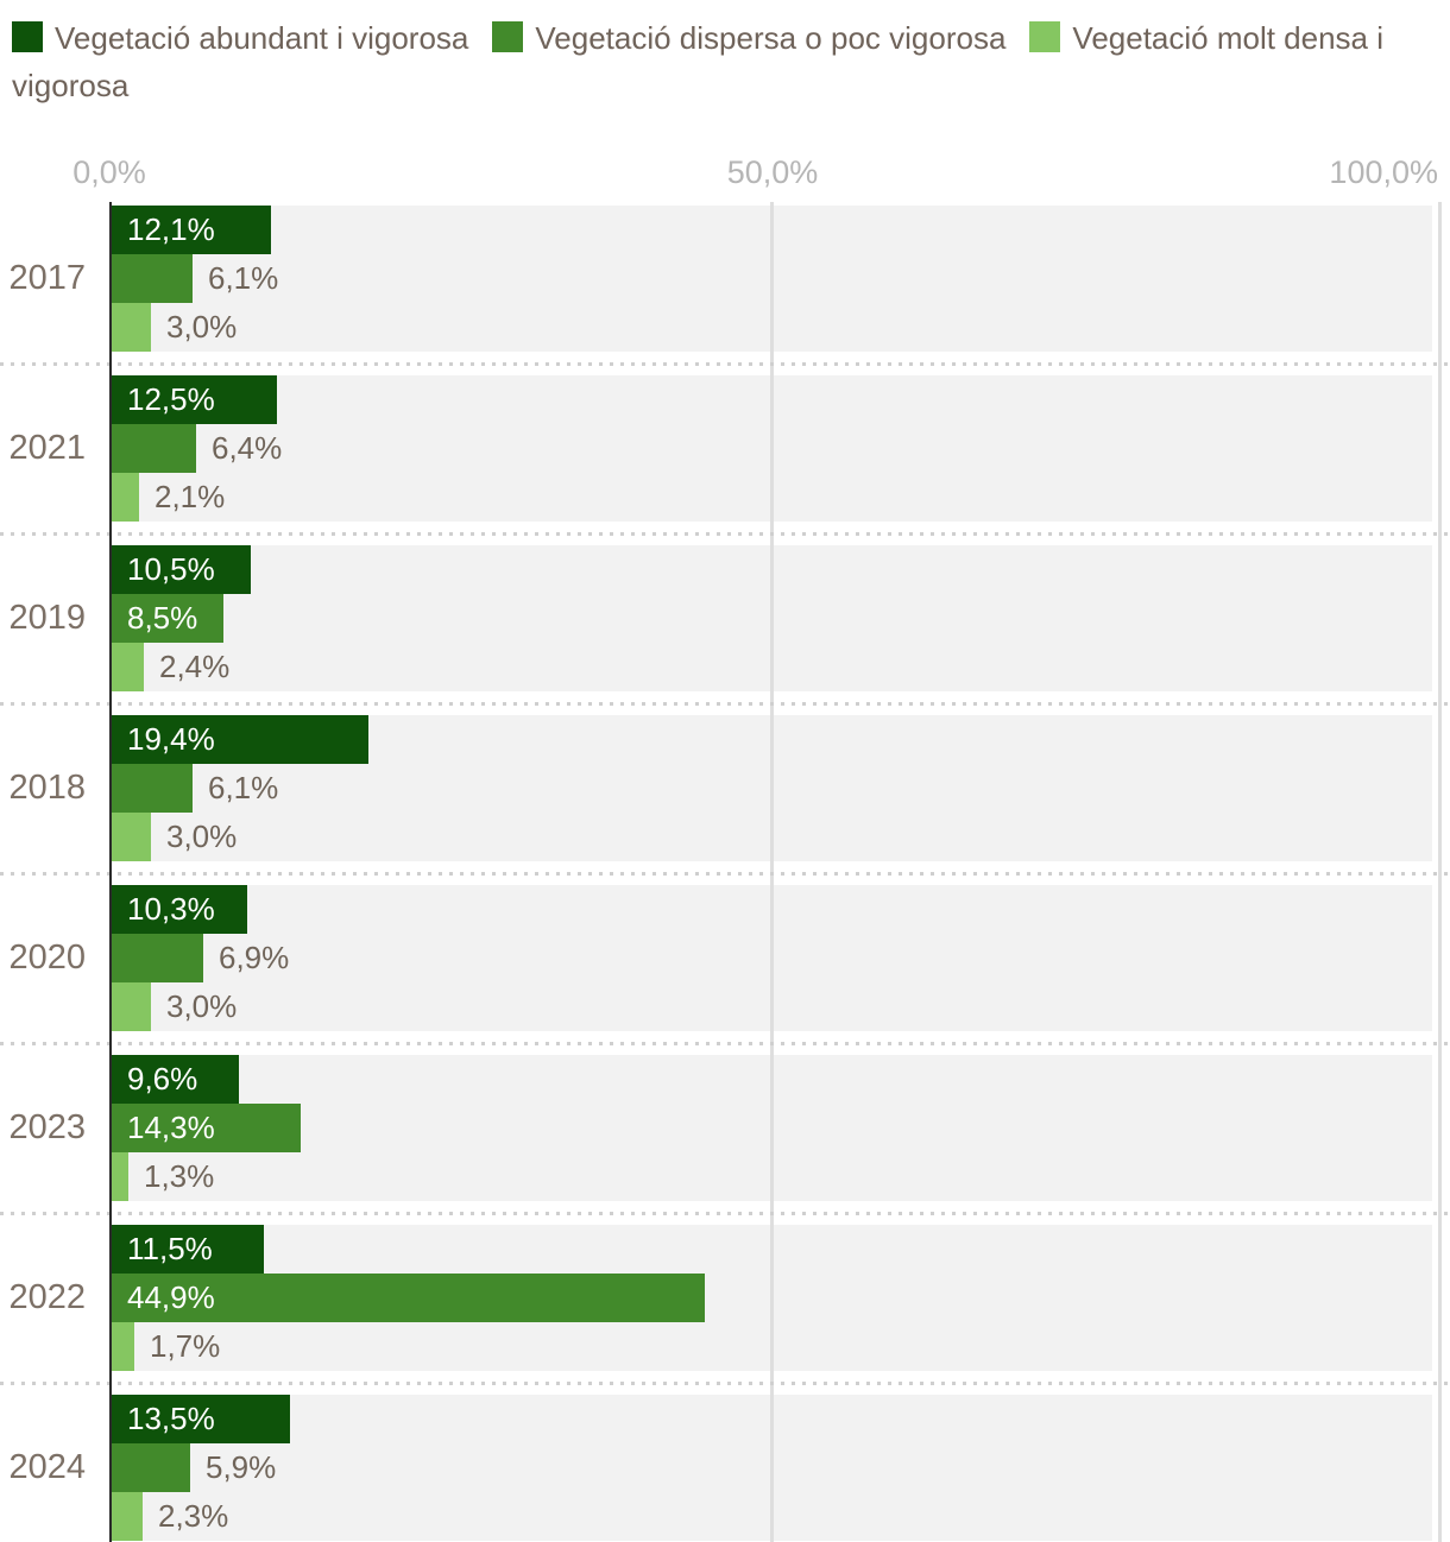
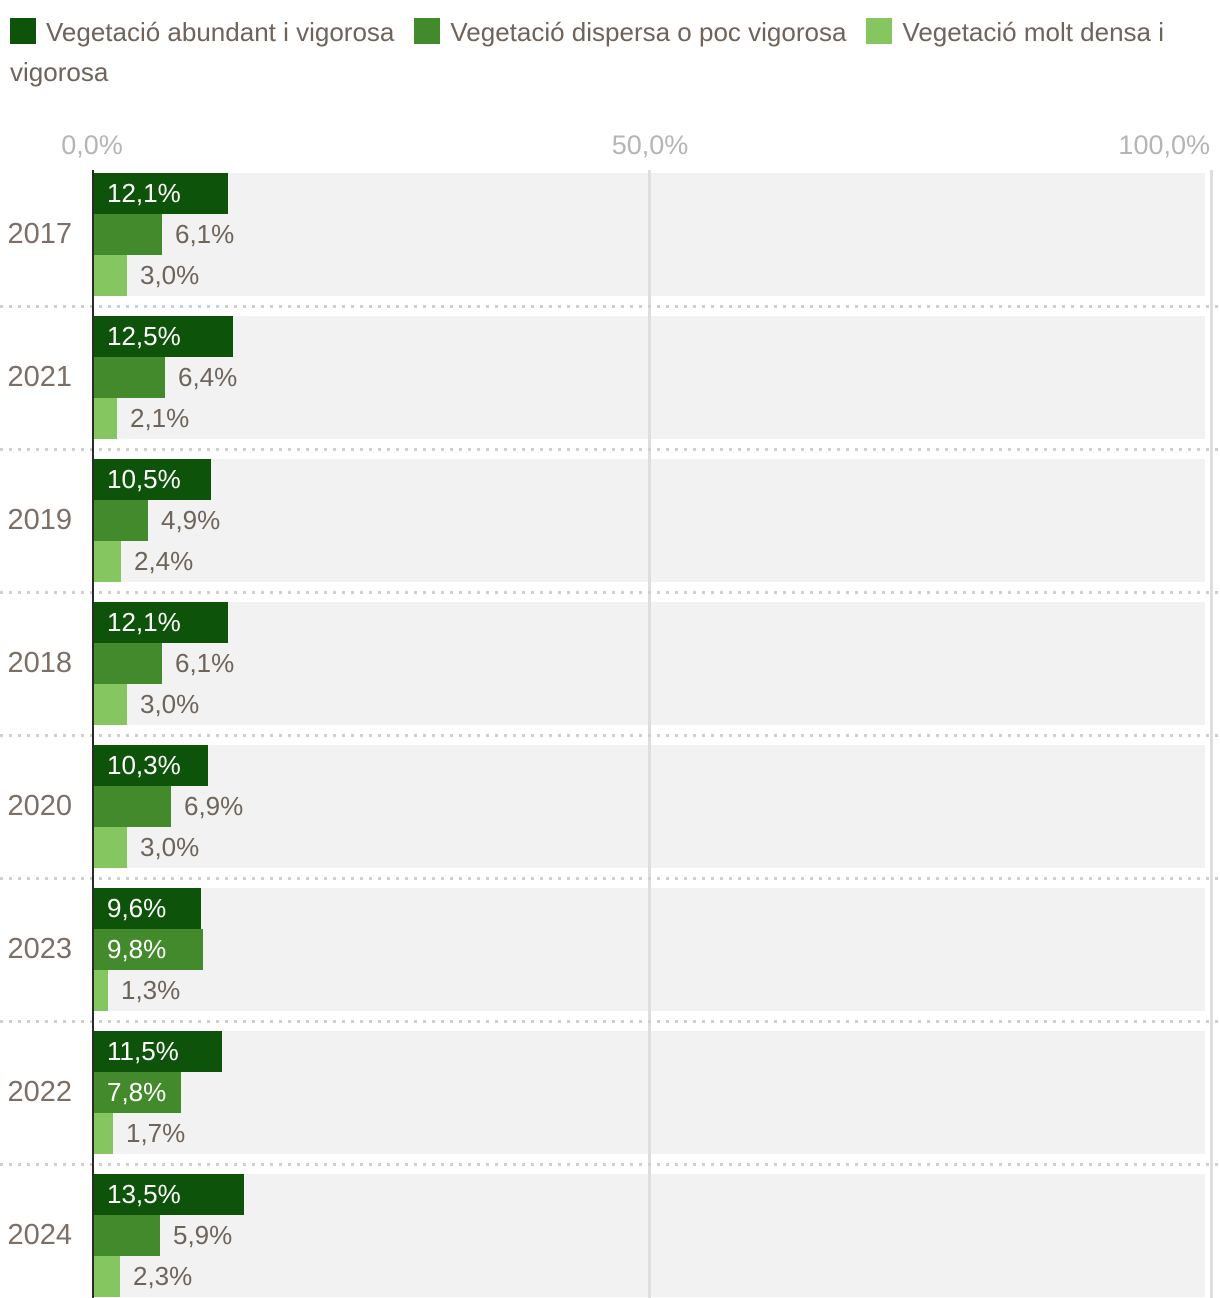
Vegetació dispersa o poc vigorosa/2019: 8,5% -> 4,9%
Vegetació abundant i vigorosa/2018: 19,4% -> 12,1%
Vegetació dispersa o poc vigorosa/2023: 14,3% -> 9,8%
Vegetació dispersa o poc vigorosa/2022: 44,9% -> 7,8%
